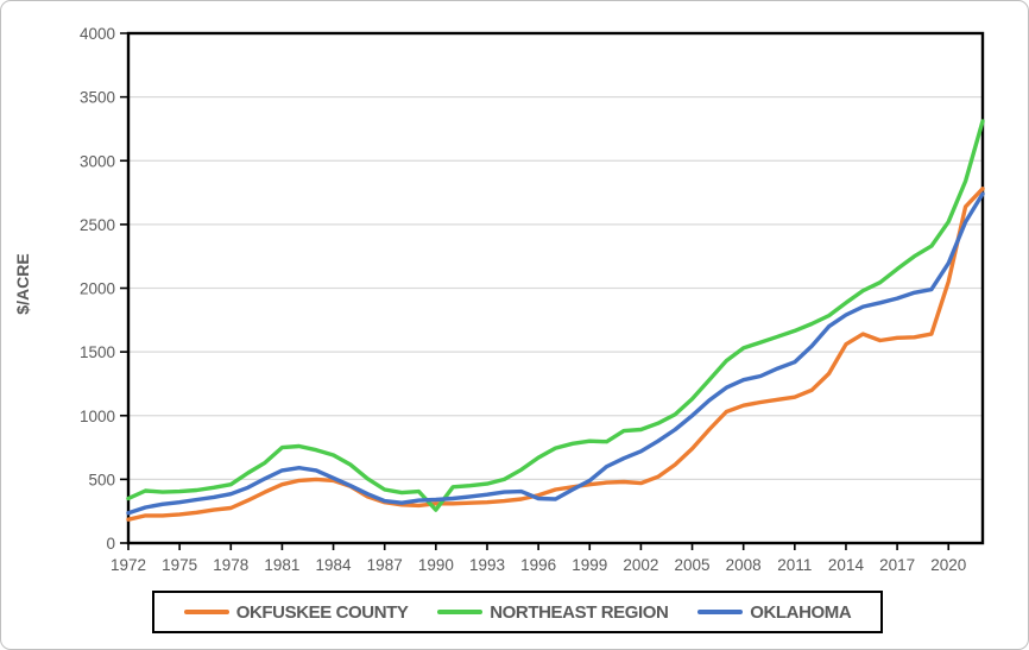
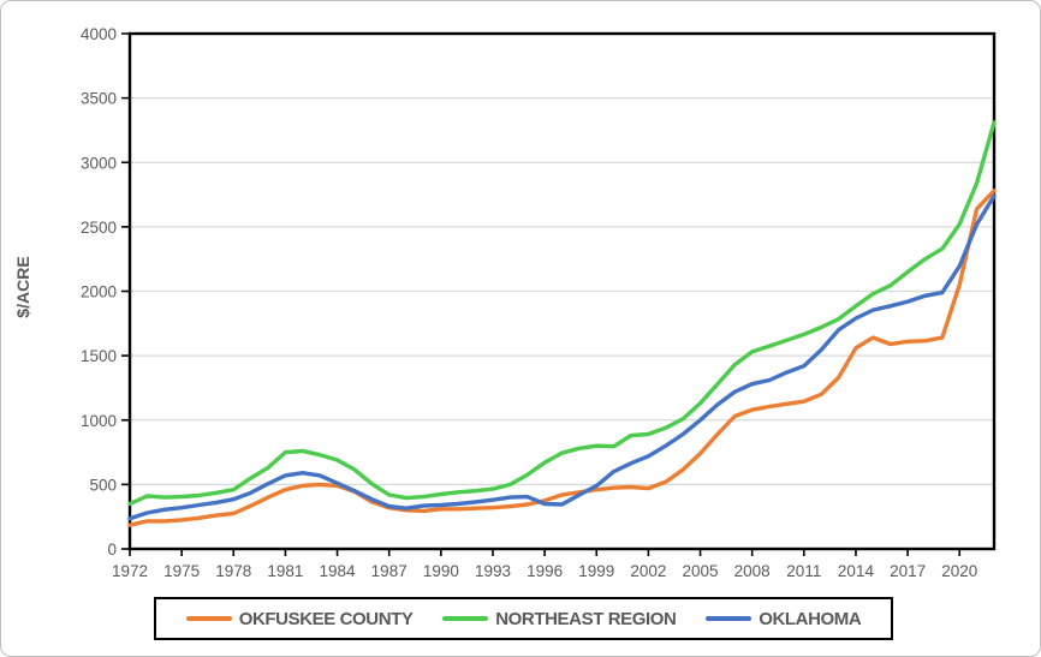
NORTHEAST REGION/1990: 260 -> 420
